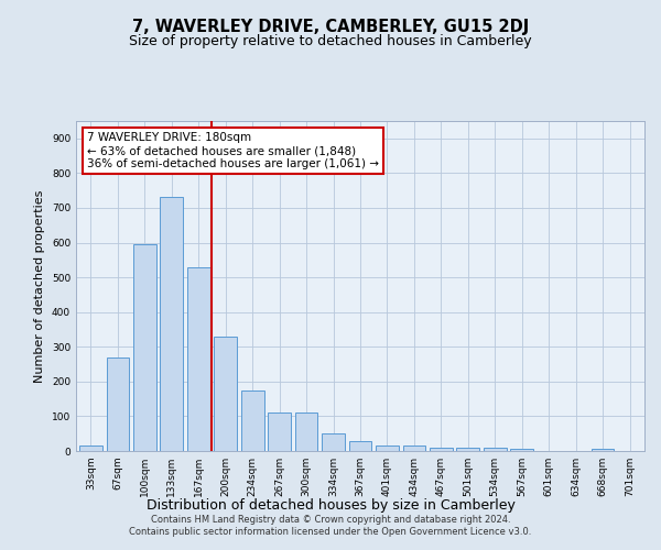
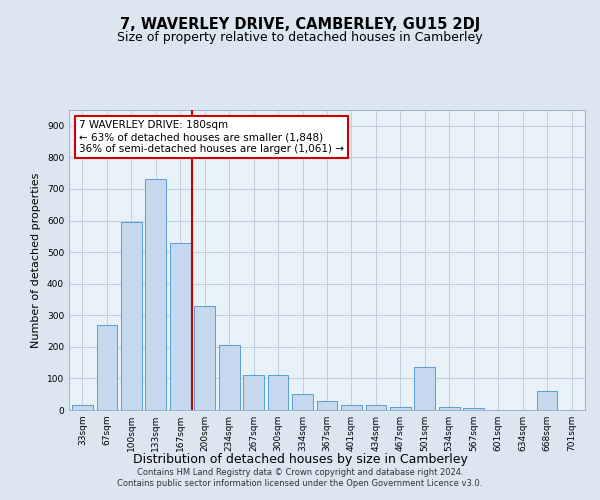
234sqm: 175 -> 205
501sqm: 10 -> 135
668sqm: 5 -> 60
